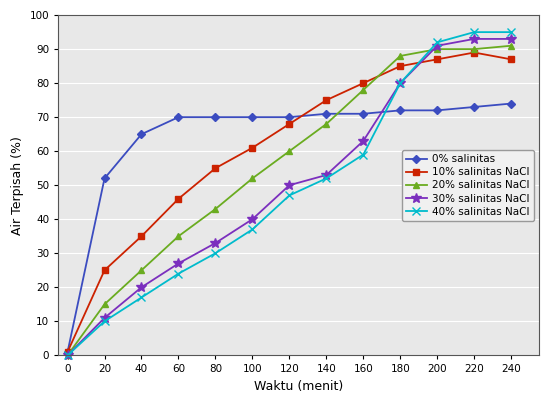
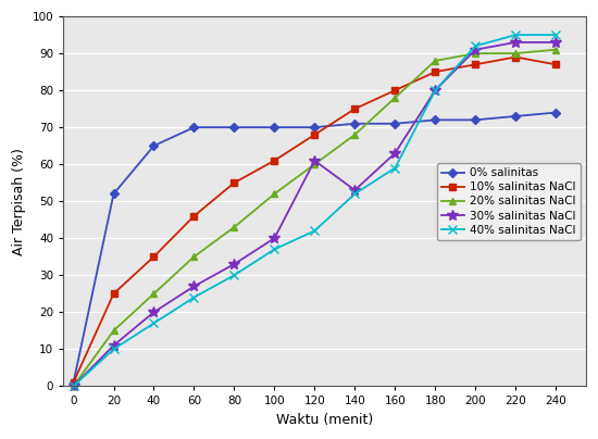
30% salinitas NaCl/120: 50 -> 61
40% salinitas NaCl/120: 47 -> 42
